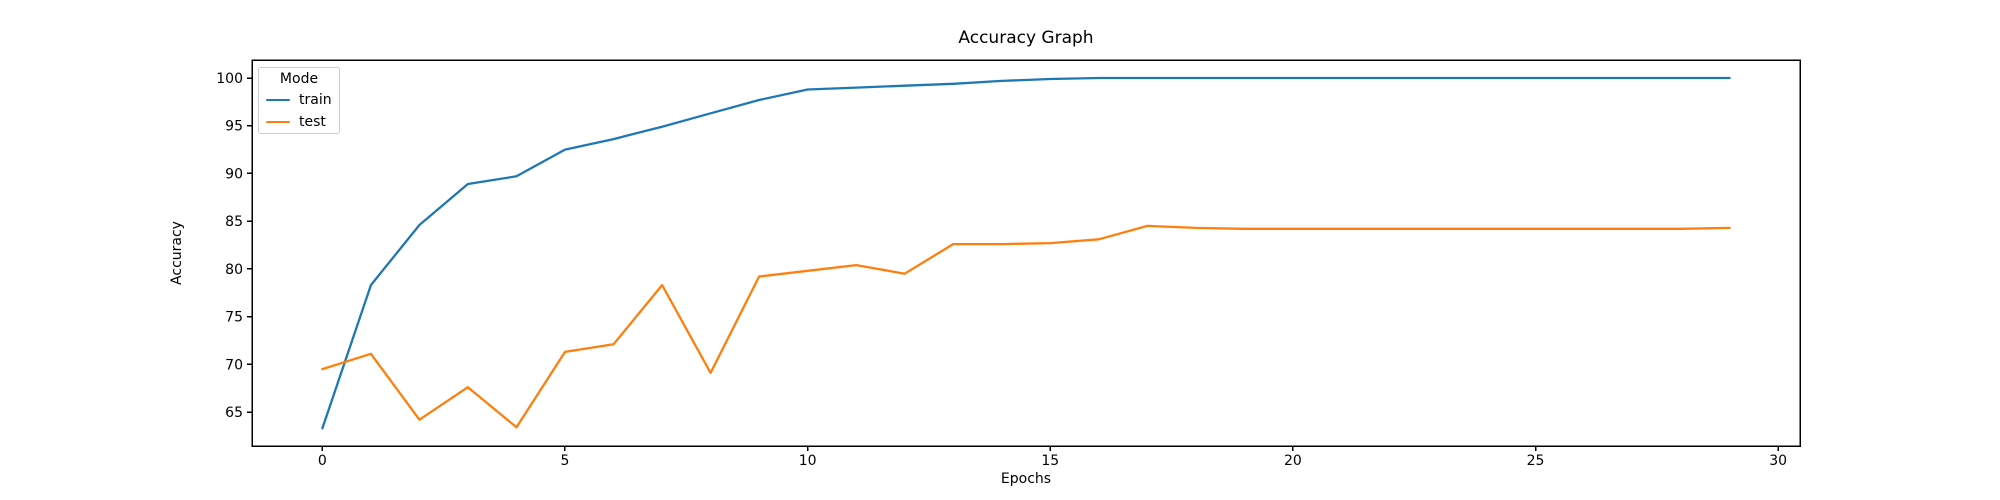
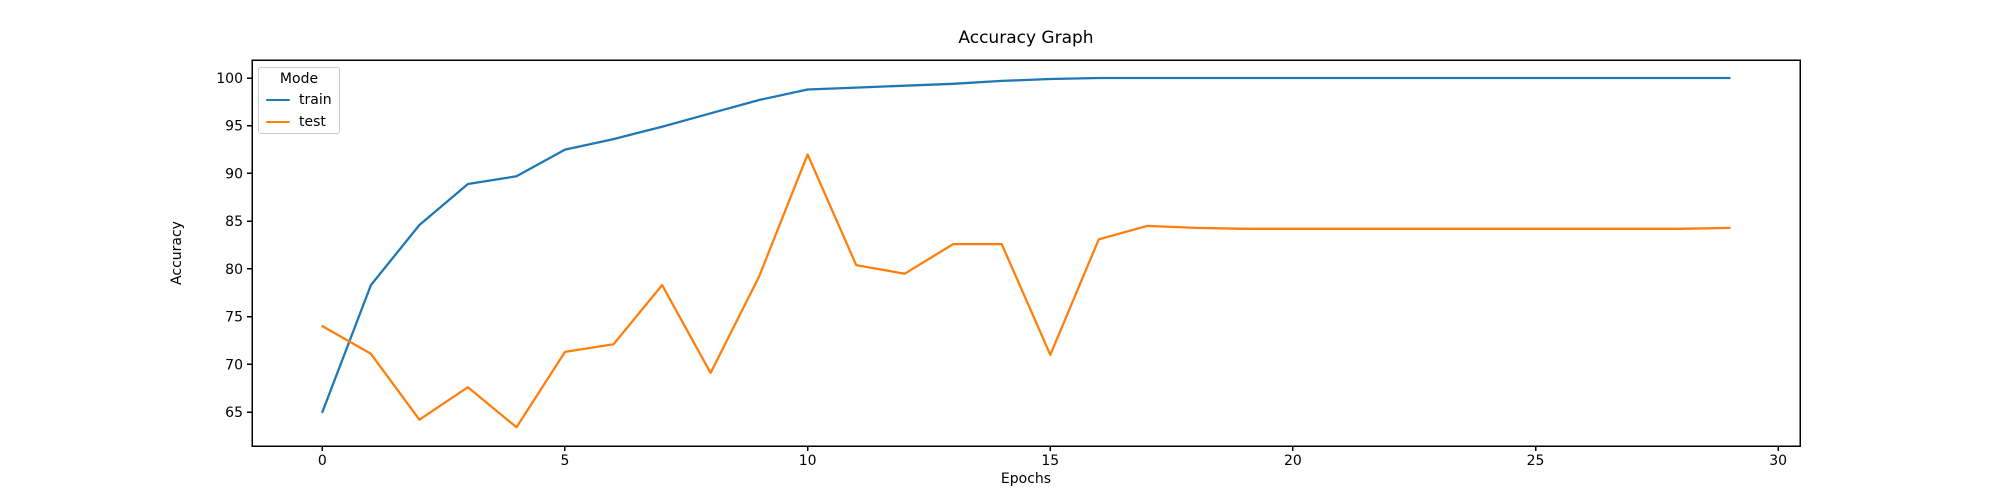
train/0: 63 -> 65
test/0: 70 -> 74
test/10: 80 -> 92
test/15: 83 -> 71
